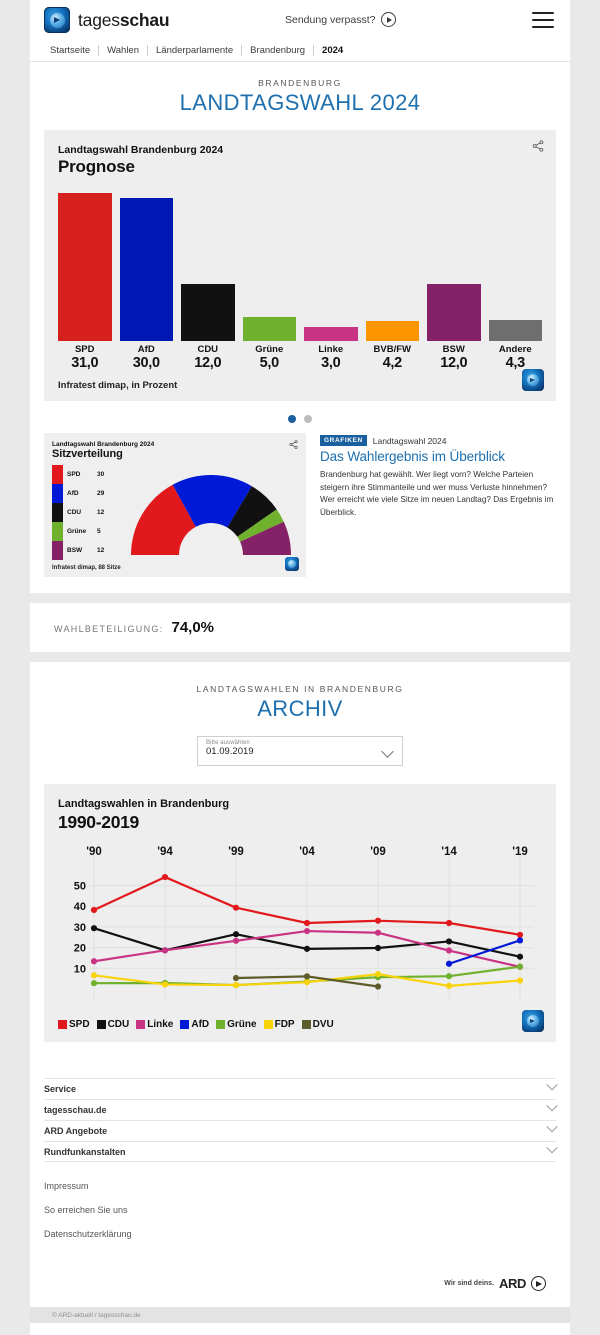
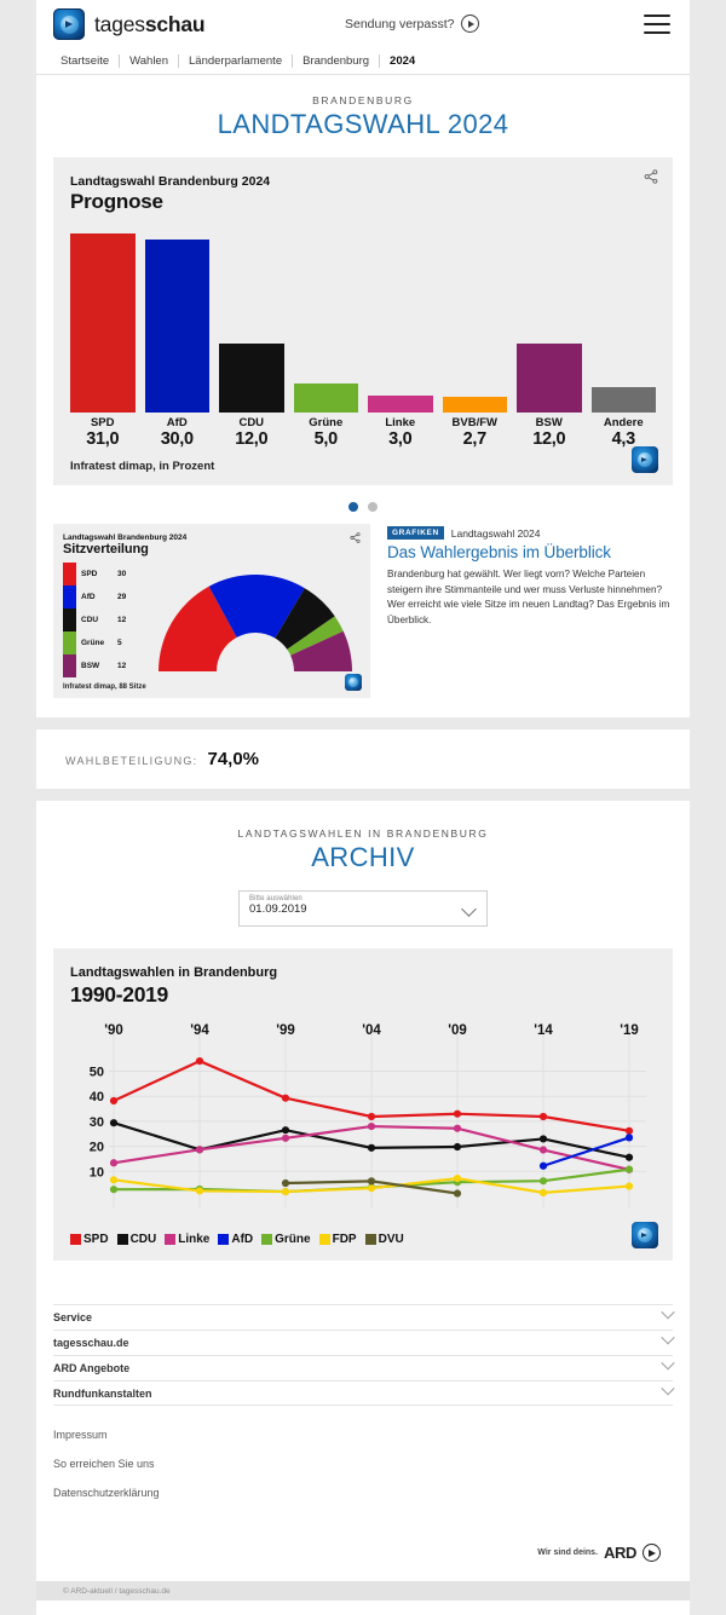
Prognose/BVB/FW: 4,2 -> 2,7
